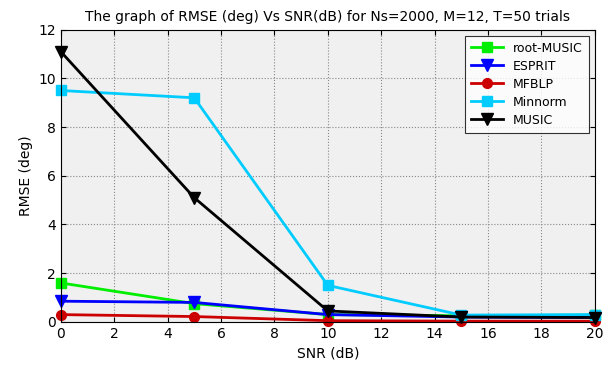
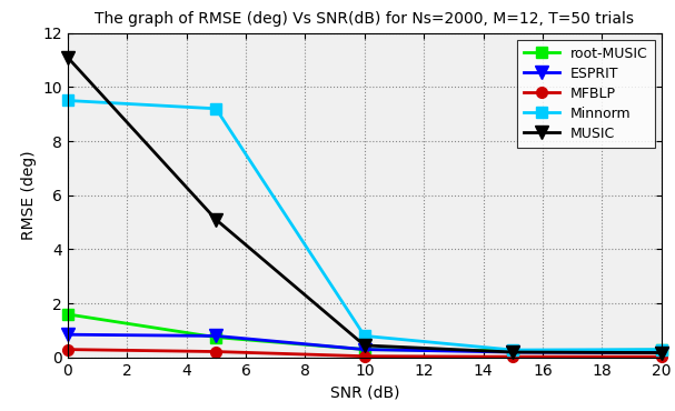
Minnorm/10: 1.50 -> 0.80
